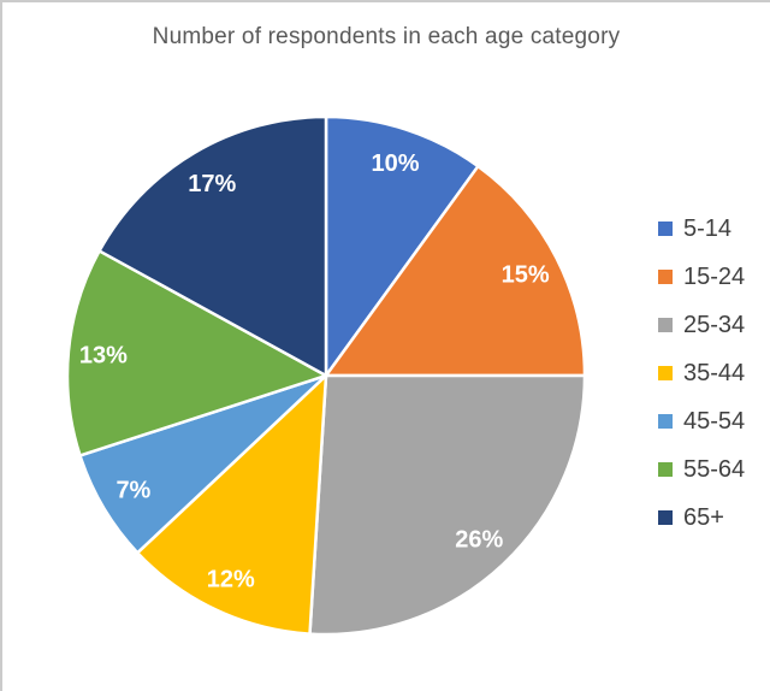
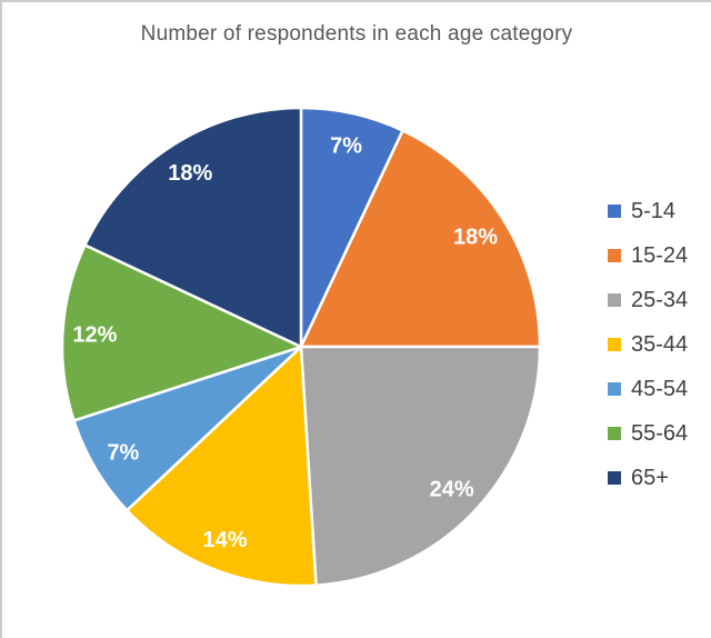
5-14: 10% -> 7%
15-24: 15% -> 18%
25-34: 26% -> 24%
35-44: 12% -> 14%
55-64: 13% -> 12%
65+: 17% -> 18%
